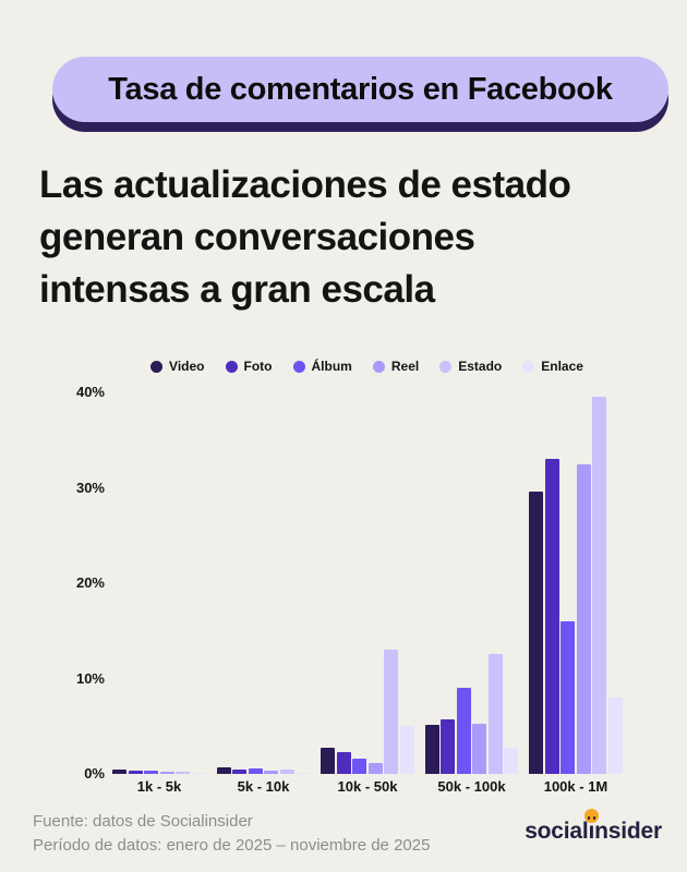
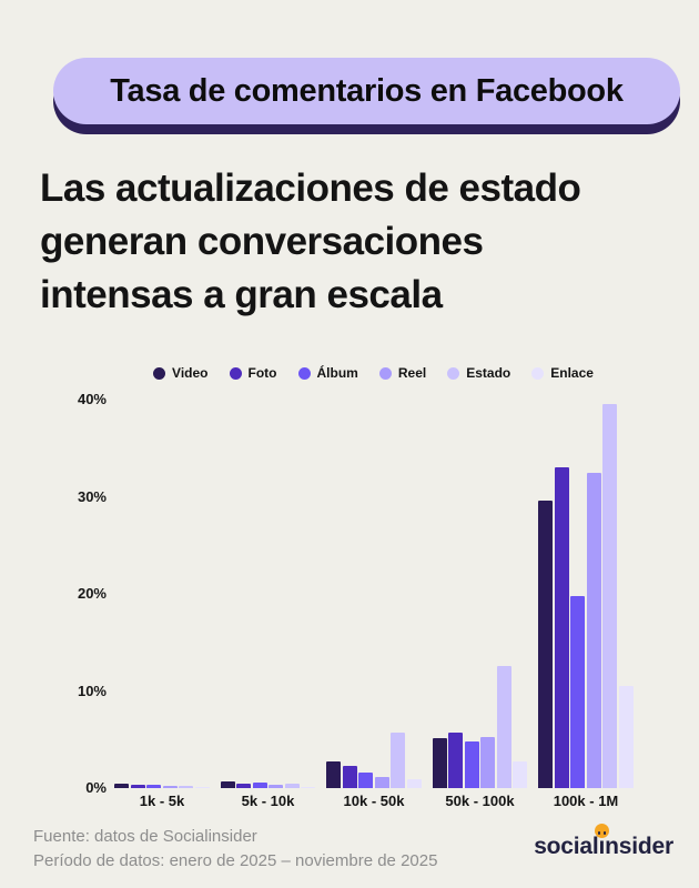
Estado/10k - 50k: 13% -> 6%
Enlace/10k - 50k: 5% -> 1%
Álbum/50k - 100k: 9% -> 5%
Álbum/100k - 1M: 16% -> 20%
Enlace/100k - 1M: 8% -> 10%
